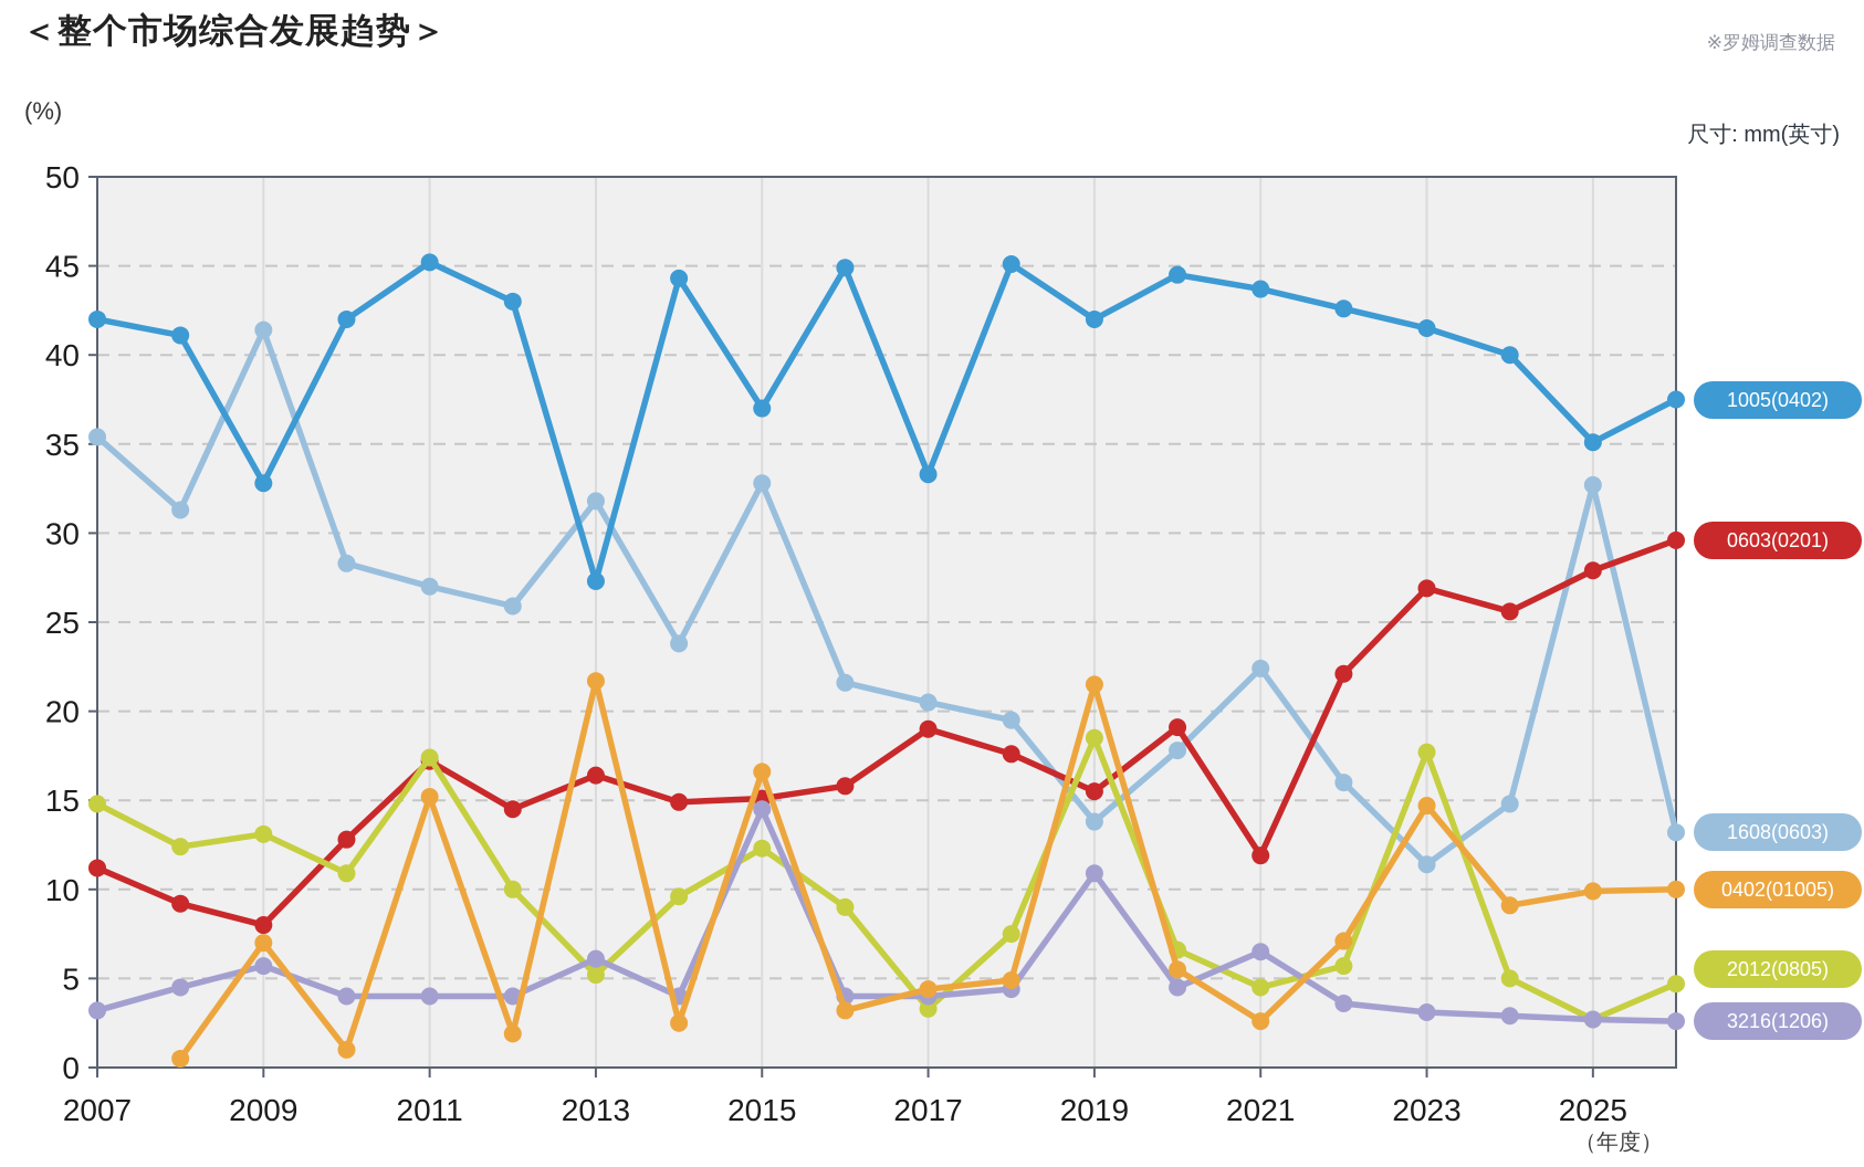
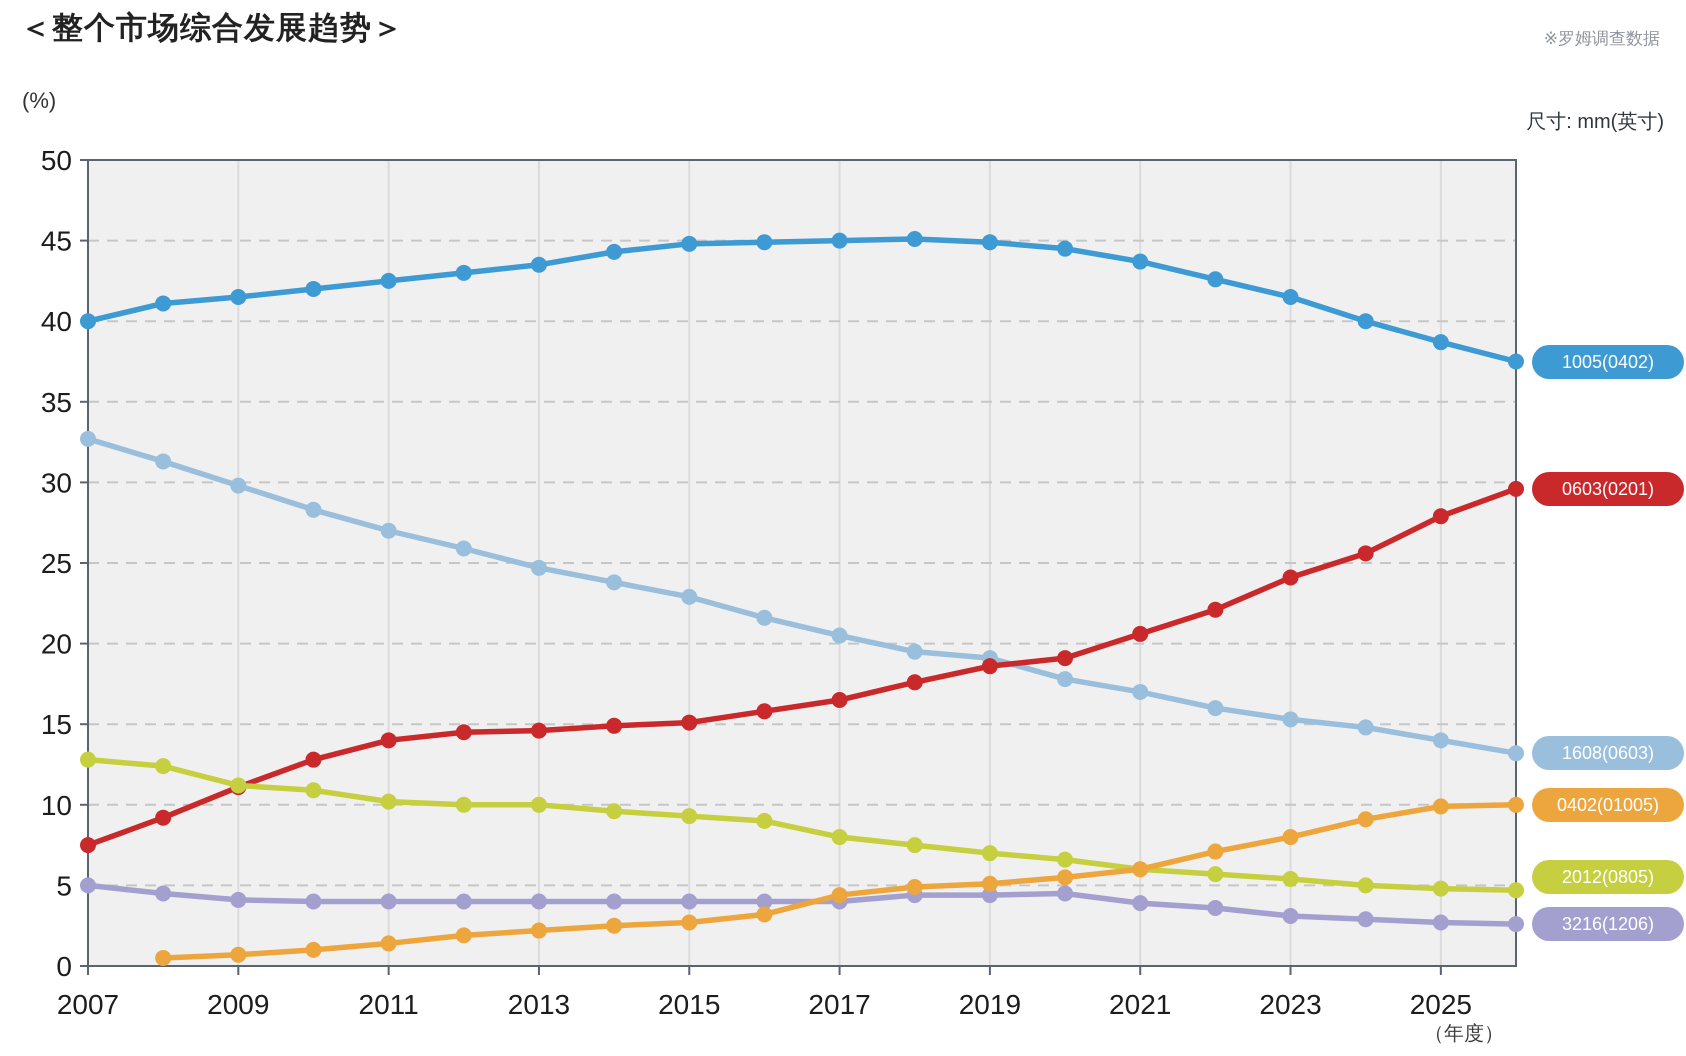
1005(0402)/2007: 42.0 -> 40.0
0603(0201)/2007: 11.2 -> 7.5
1608(0603)/2007: 35.4 -> 32.7
2012(0805)/2007: 14.8 -> 12.8
3216(1206)/2007: 3.2 -> 5.0
1005(0402)/2009: 32.8 -> 41.5
0603(0201)/2009: 8.0 -> 11.1
1608(0603)/2009: 41.4 -> 29.8
0402(01005)/2009: 7.0 -> 0.7
2012(0805)/2009: 13.1 -> 11.2
3216(1206)/2009: 5.7 -> 4.1
1005(0402)/2011: 45.2 -> 42.5
0603(0201)/2011: 17.2 -> 14.0
0402(01005)/2011: 15.2 -> 1.4
2012(0805)/2011: 17.4 -> 10.2
1005(0402)/2013: 27.3 -> 43.5
0603(0201)/2013: 16.4 -> 14.6
1608(0603)/2013: 31.8 -> 24.7
0402(01005)/2013: 21.7 -> 2.2
2012(0805)/2013: 5.2 -> 10.0
3216(1206)/2013: 6.1 -> 4.0
1005(0402)/2015: 37.0 -> 44.8
1608(0603)/2015: 32.8 -> 22.9
0402(01005)/2015: 16.6 -> 2.7
2012(0805)/2015: 12.3 -> 9.3
3216(1206)/2015: 14.5 -> 4.0
1005(0402)/2017: 33.3 -> 45.0
0603(0201)/2017: 19.0 -> 16.5
2012(0805)/2017: 3.3 -> 8.0
1005(0402)/2019: 42.0 -> 44.9
0603(0201)/2019: 15.5 -> 18.6
1608(0603)/2019: 13.8 -> 19.1
0402(01005)/2019: 21.5 -> 5.1
2012(0805)/2019: 18.5 -> 7.0
3216(1206)/2019: 10.9 -> 4.4
0603(0201)/2021: 11.9 -> 20.6
1608(0603)/2021: 22.4 -> 17.0
0402(01005)/2021: 2.6 -> 6.0
2012(0805)/2021: 4.5 -> 6.0
3216(1206)/2021: 6.5 -> 3.9
0603(0201)/2023: 26.9 -> 24.1
1608(0603)/2023: 11.4 -> 15.3
0402(01005)/2023: 14.7 -> 8.0
2012(0805)/2023: 17.7 -> 5.4
1005(0402)/2025: 35.1 -> 38.7
1608(0603)/2025: 32.7 -> 14.0
2012(0805)/2025: 2.7 -> 4.8
